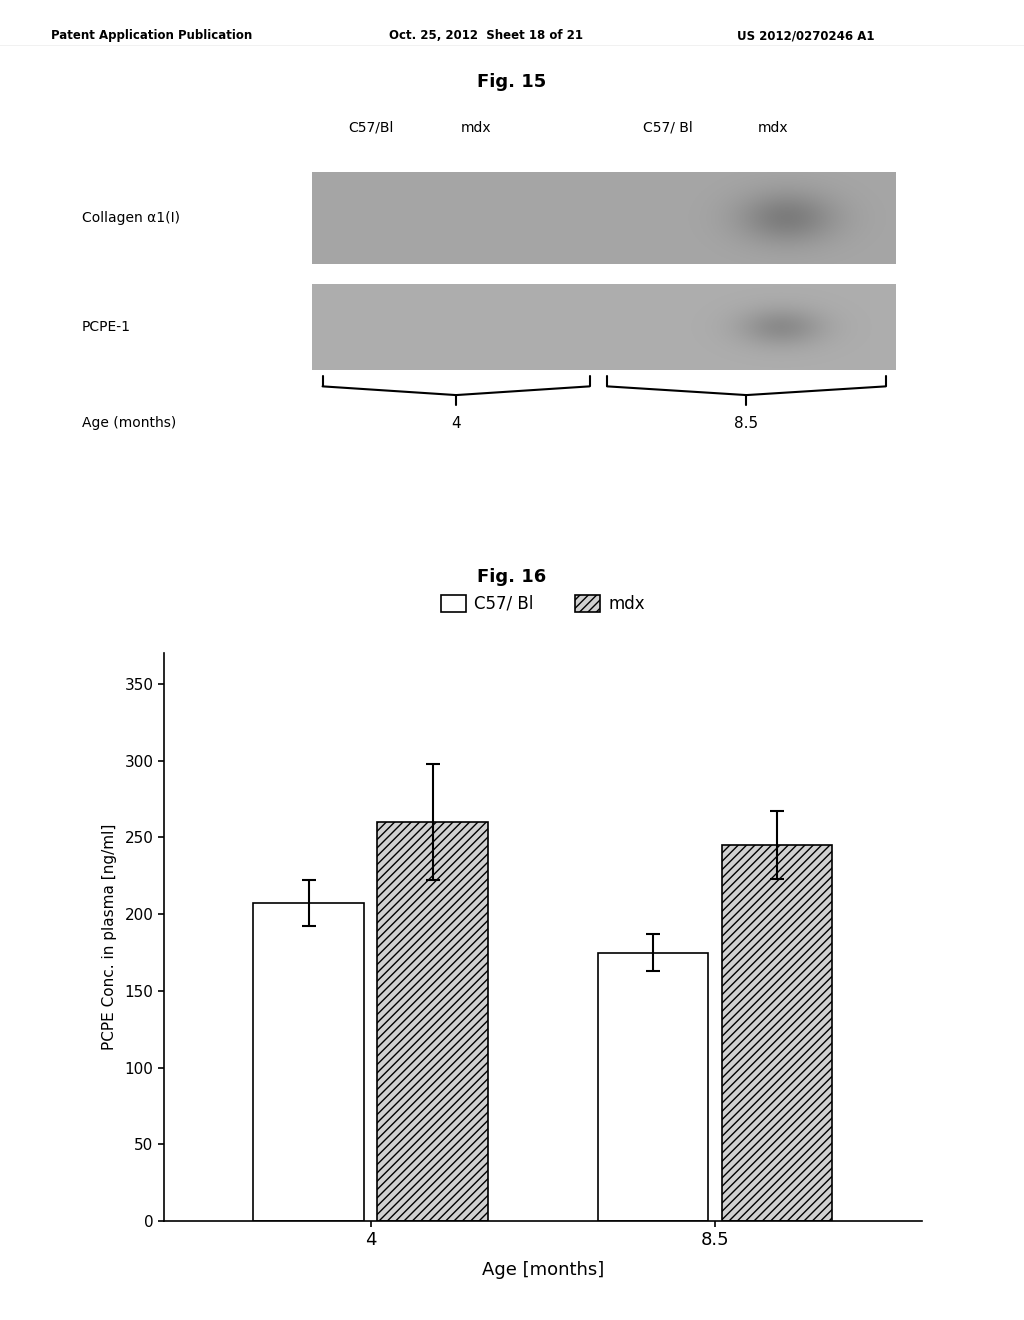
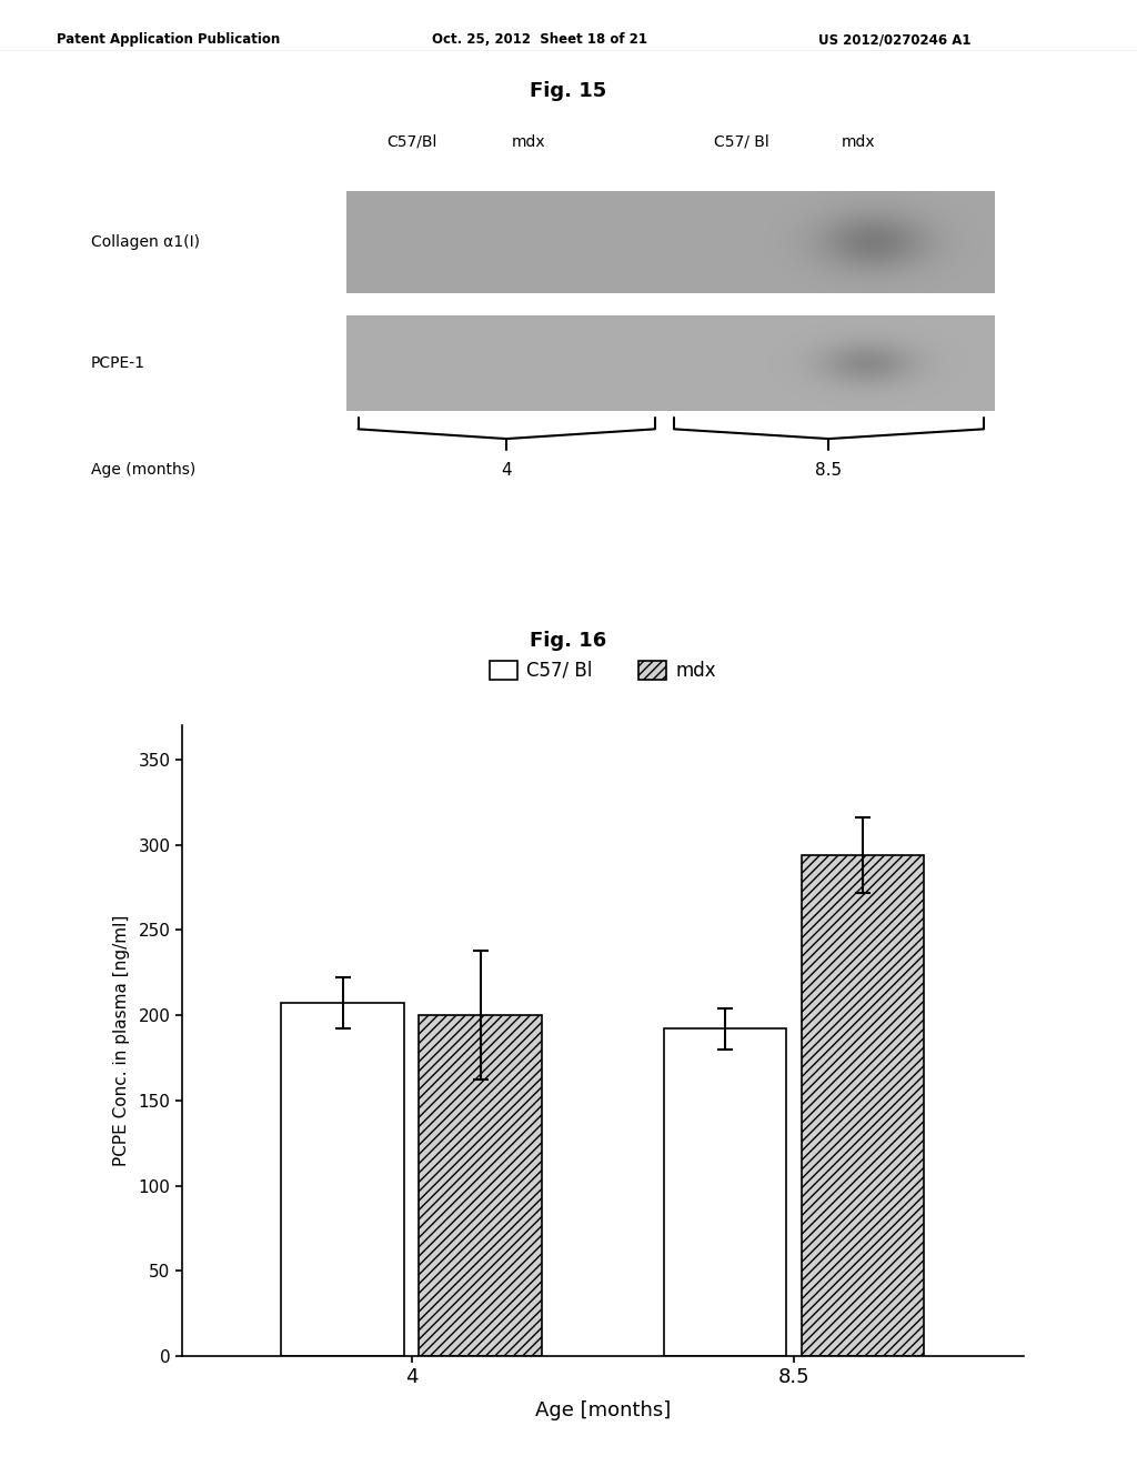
mdx/4: 260 -> 200
C57/ Bl/8.5: 175 -> 192
mdx/8.5: 245 -> 294
